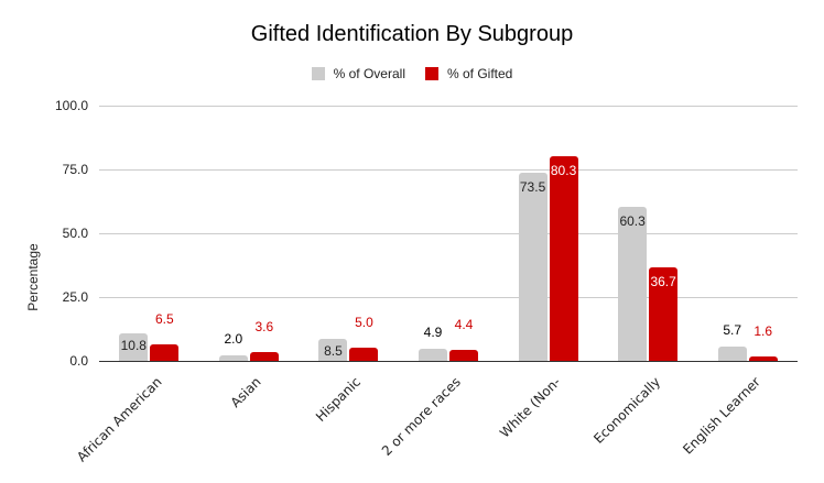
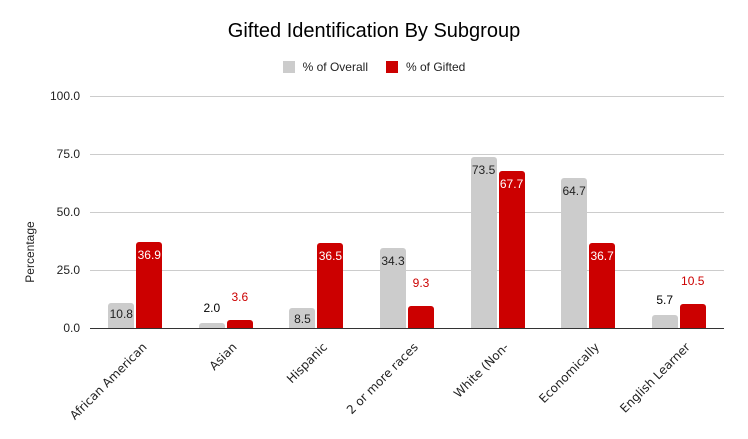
% of Gifted/African American: 6.5 -> 36.9
% of Gifted/Hispanic: 5.0 -> 36.5
% of Overall/2 or more races: 4.9 -> 34.3
% of Gifted/2 or more races: 4.4 -> 9.3
% of Gifted/White (Non-: 80.3 -> 67.7
% of Overall/Economically: 60.3 -> 64.7
% of Gifted/English Learner: 1.6 -> 10.5
